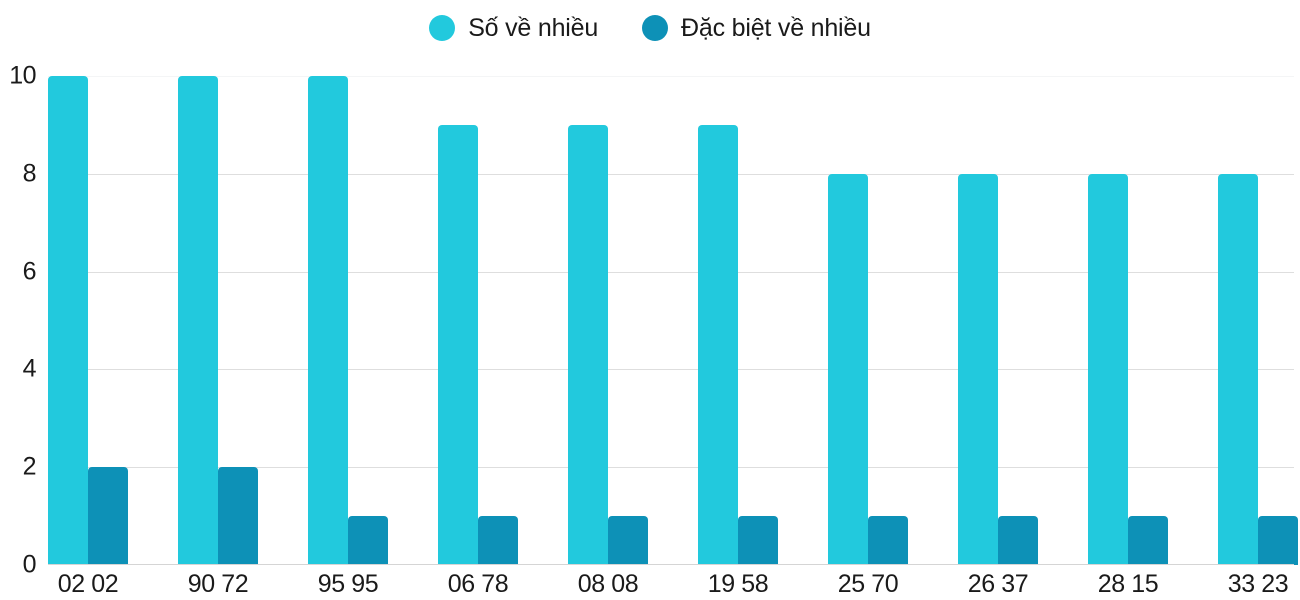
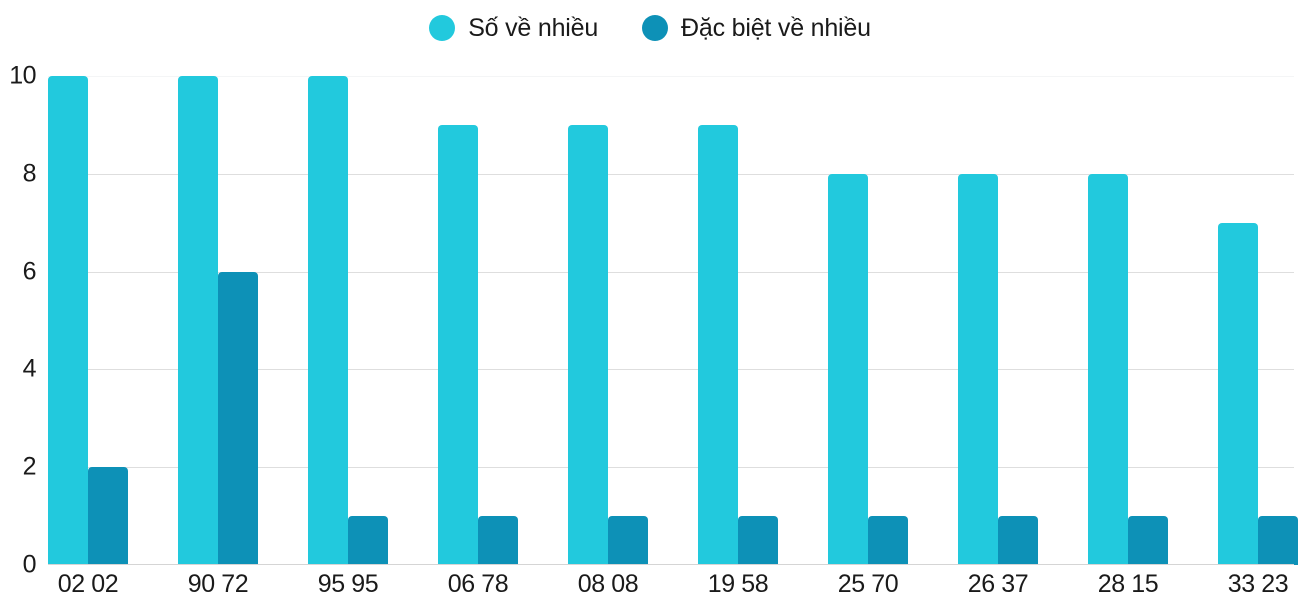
Đặc biệt về nhiều/90 72: 2 -> 6
Số về nhiều/33 23: 8 -> 7
